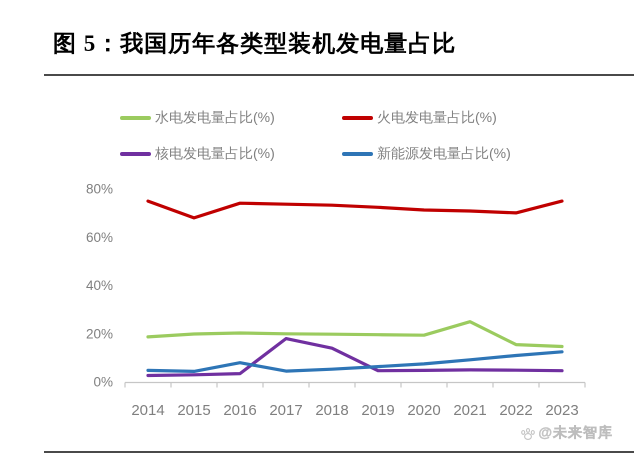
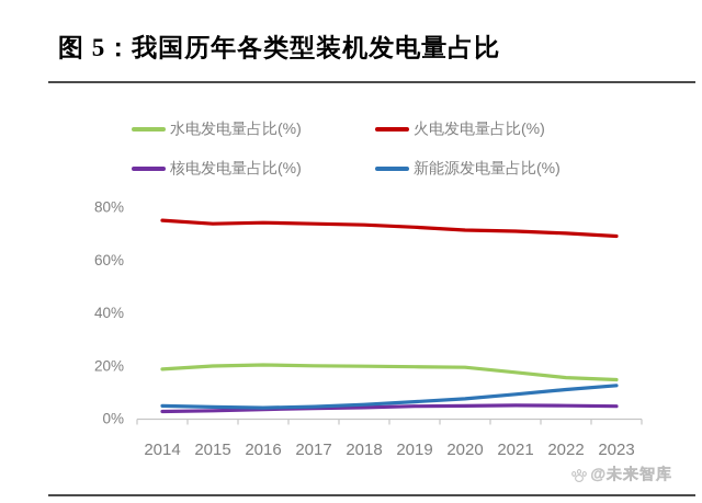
火电发电量占比(%)/2015: 68% -> 74%
新能源发电量占比(%)/2016: 8% -> 4%
核电发电量占比(%)/2017: 18% -> 4%
核电发电量占比(%)/2018: 14% -> 4%
水电发电量占比(%)/2021: 25% -> 18%
火电发电量占比(%)/2023: 75% -> 69%
